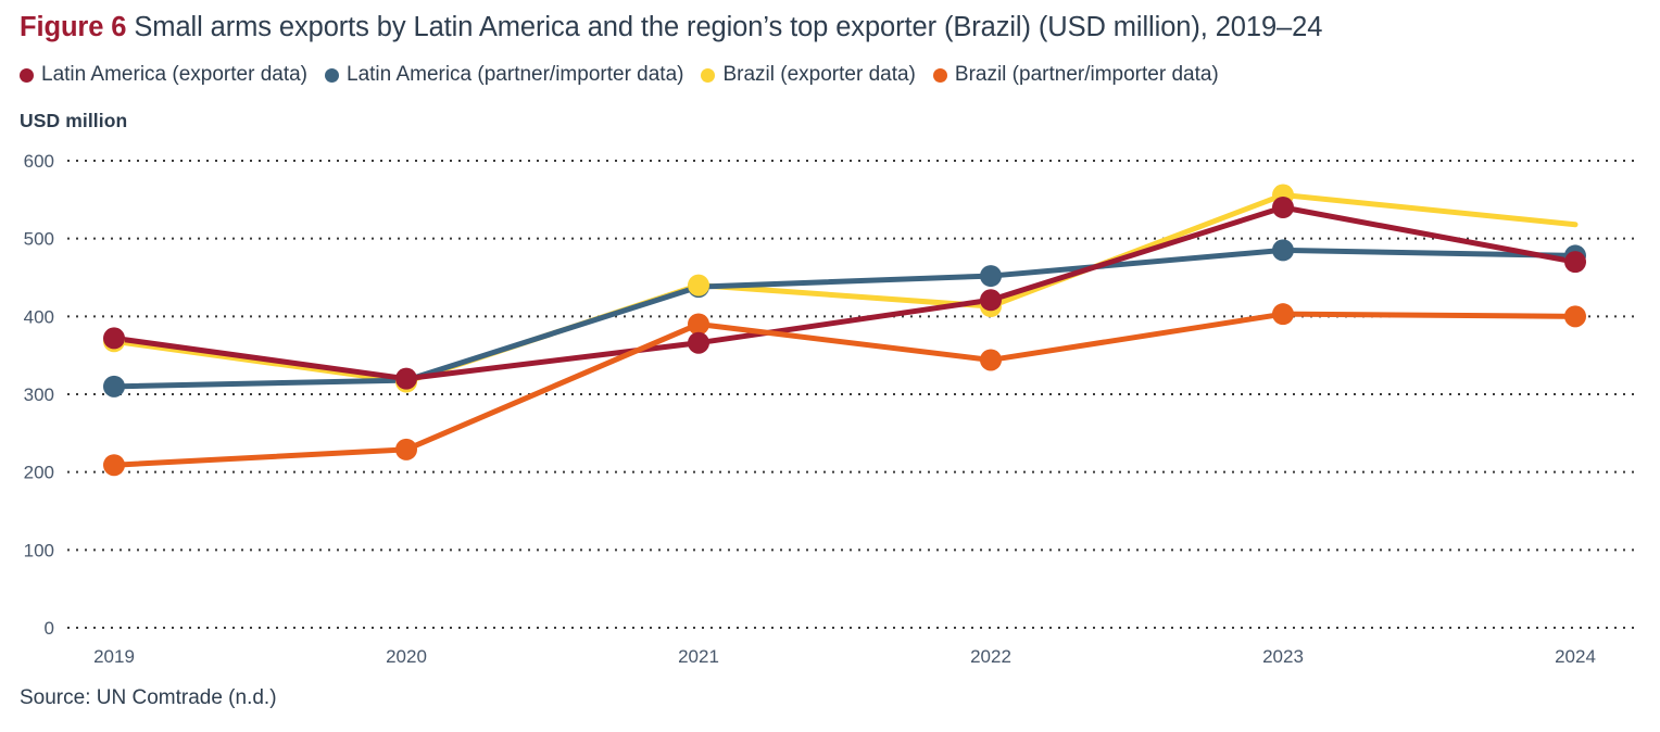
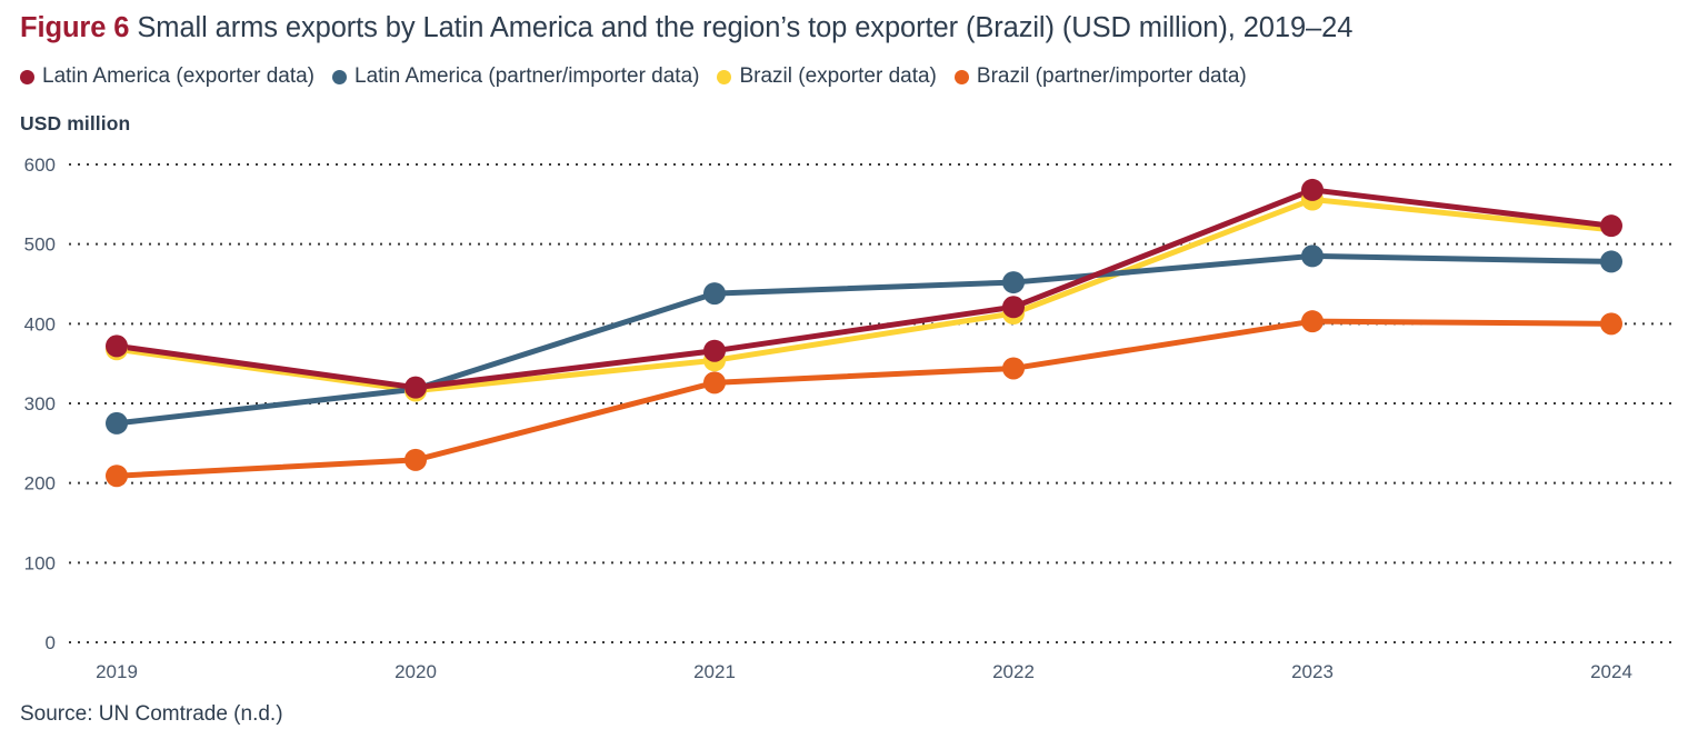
Latin America (partner/importer data)/2019: 310 -> 280
Brazil (exporter data)/2021: 440 -> 350
Brazil (partner/importer data)/2021: 390 -> 330
Latin America (exporter data)/2023: 540 -> 570
Latin America (exporter data)/2024: 470 -> 520
